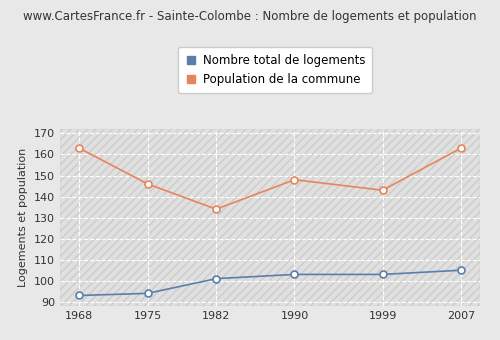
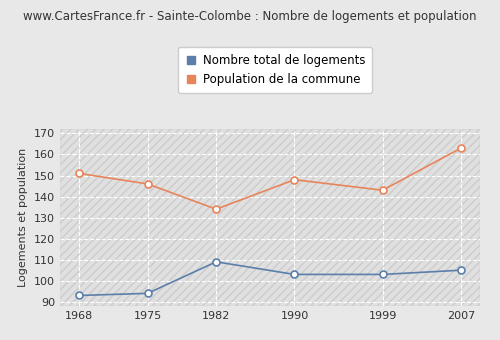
Population de la commune/1968: 163 -> 151
Nombre total de logements/1982: 101 -> 109
